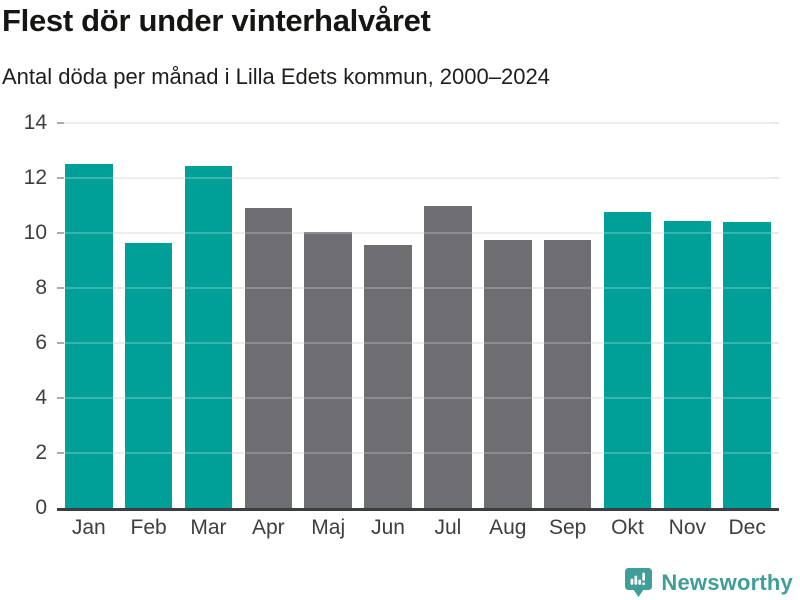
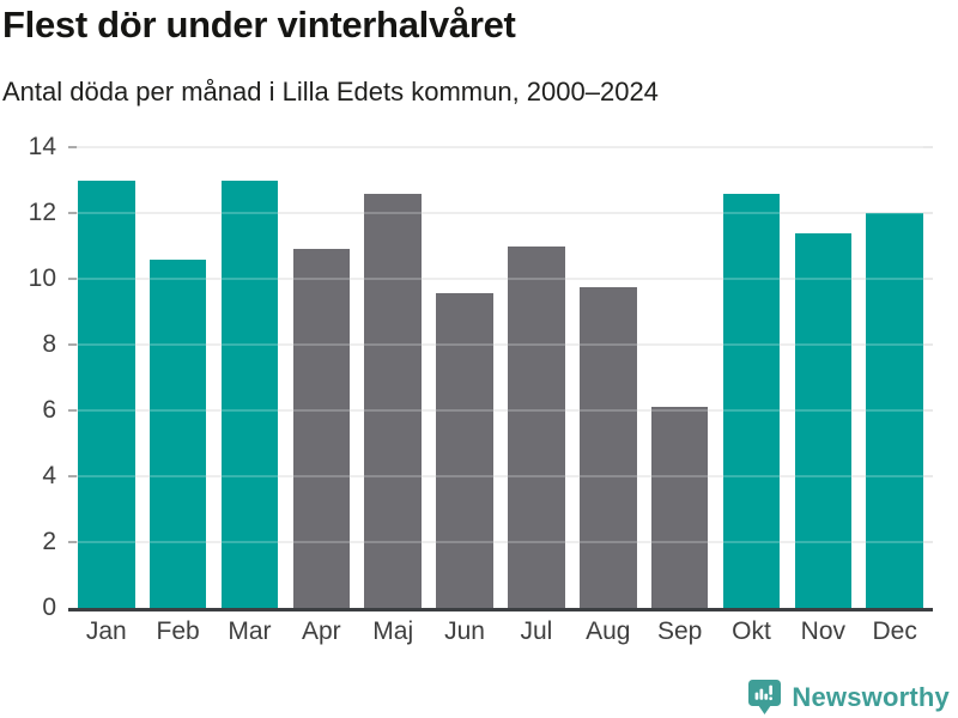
Jan: 12.5 -> 13.0
Feb: 9.7 -> 10.6
Mar: 12.4 -> 13.0
Maj: 10.1 -> 12.6
Sep: 9.8 -> 6.1
Okt: 10.8 -> 12.6
Nov: 10.4 -> 11.4
Dec: 10.4 -> 12.0
